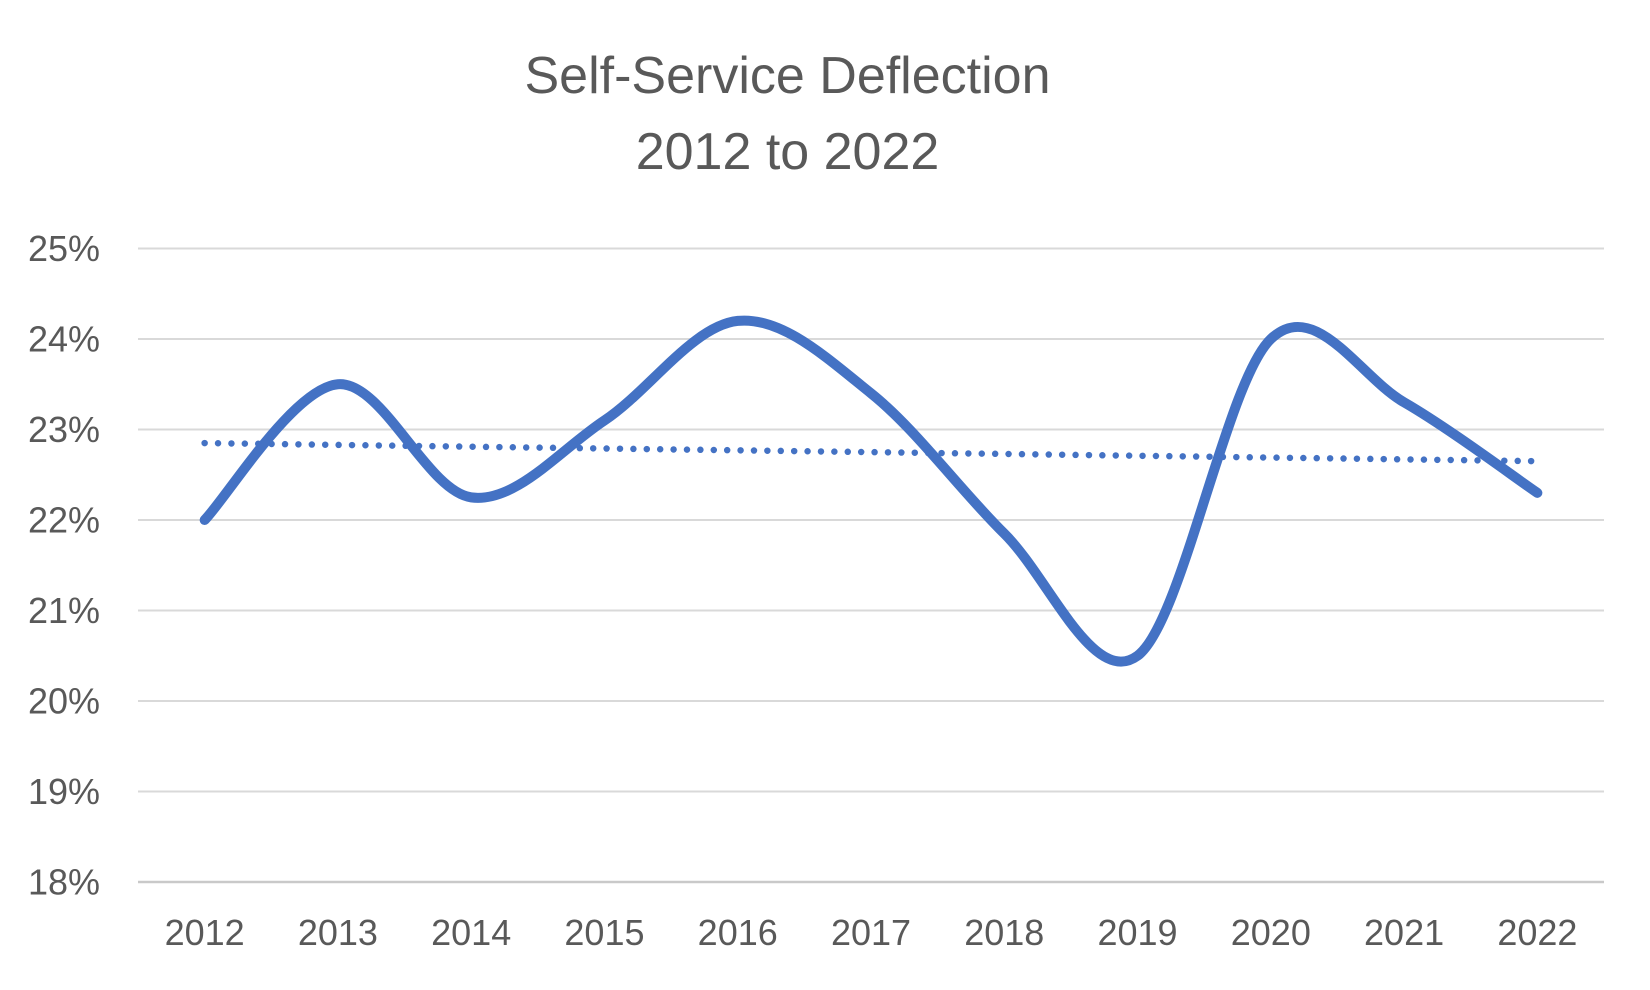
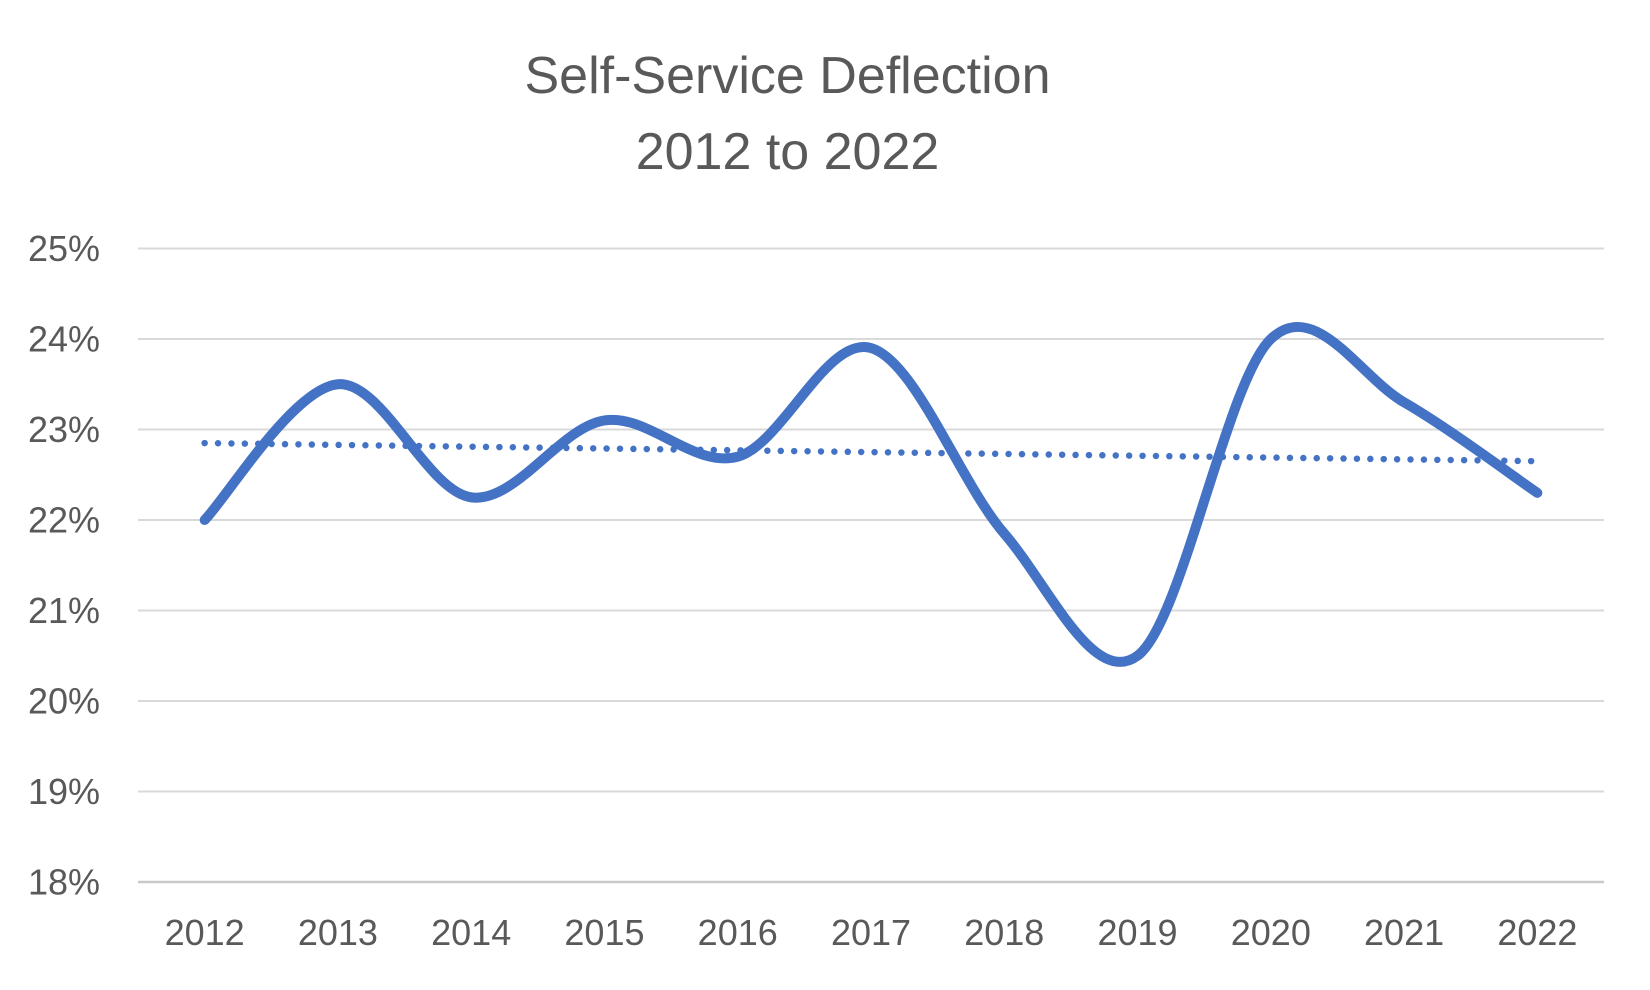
Self-Service Deflection/2016: 24.2% -> 22.7%
Self-Service Deflection/2017: 23.4% -> 23.9%
